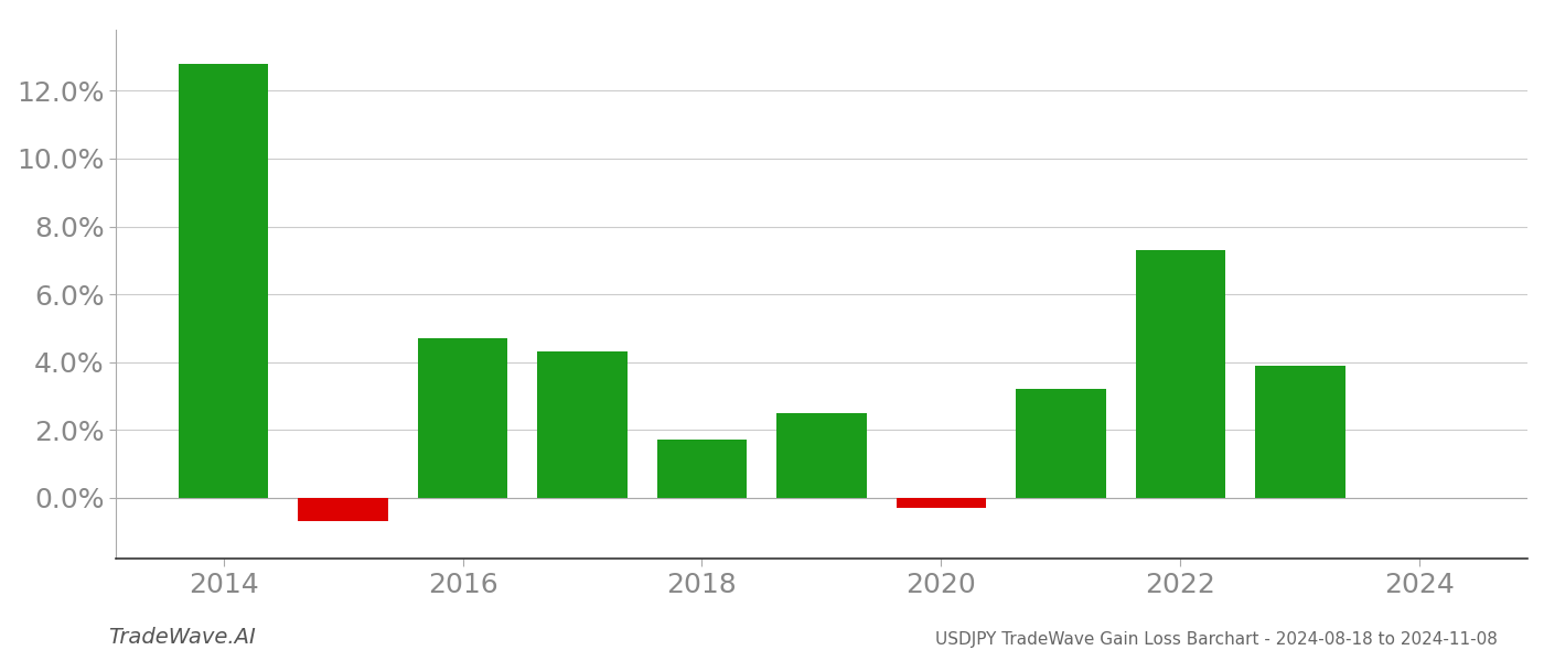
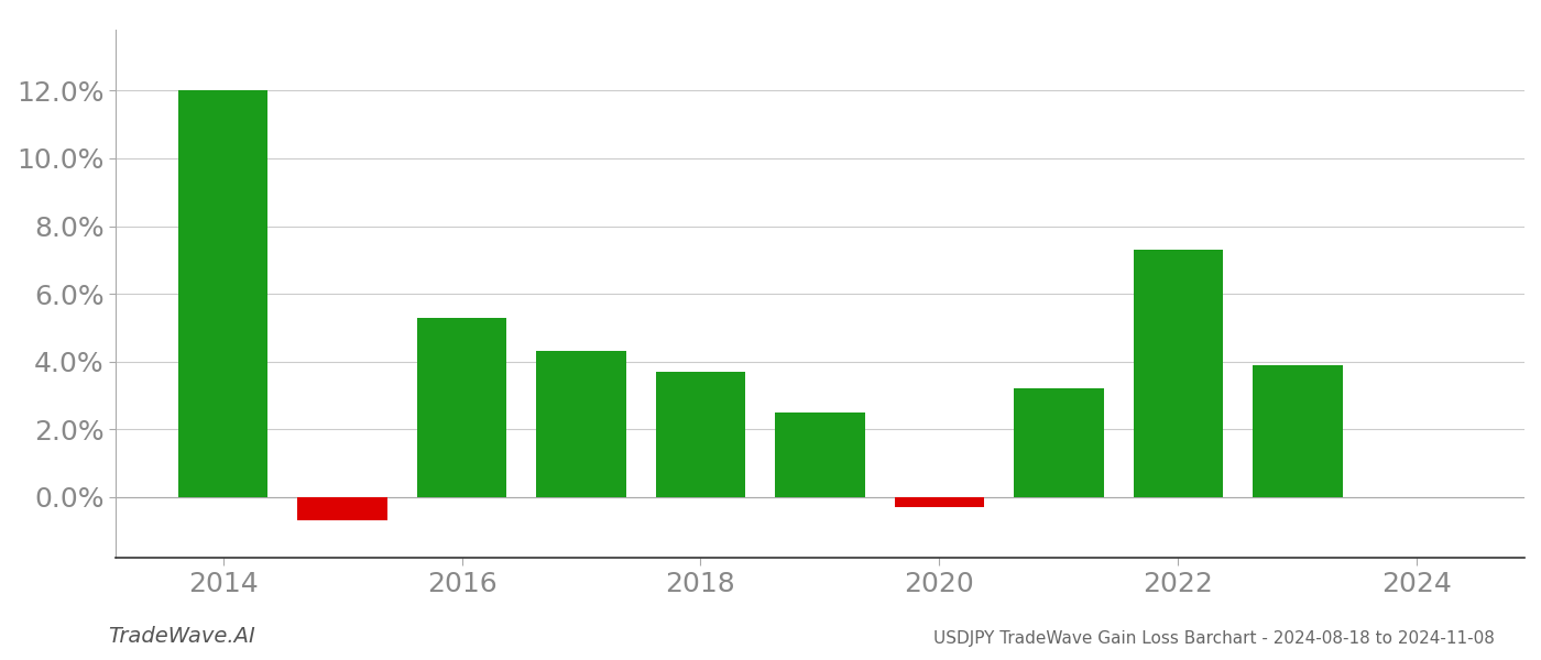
2014: 12.8% -> 12.0%
2016: 4.7% -> 5.3%
2018: 1.7% -> 3.7%
